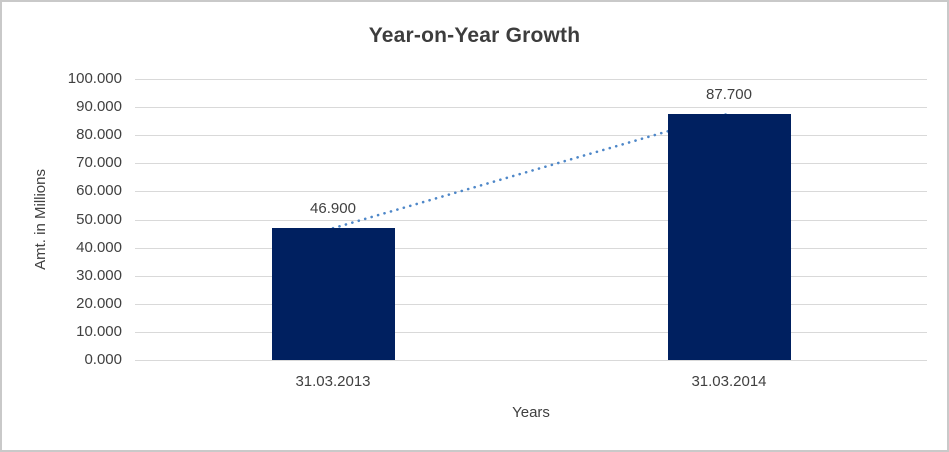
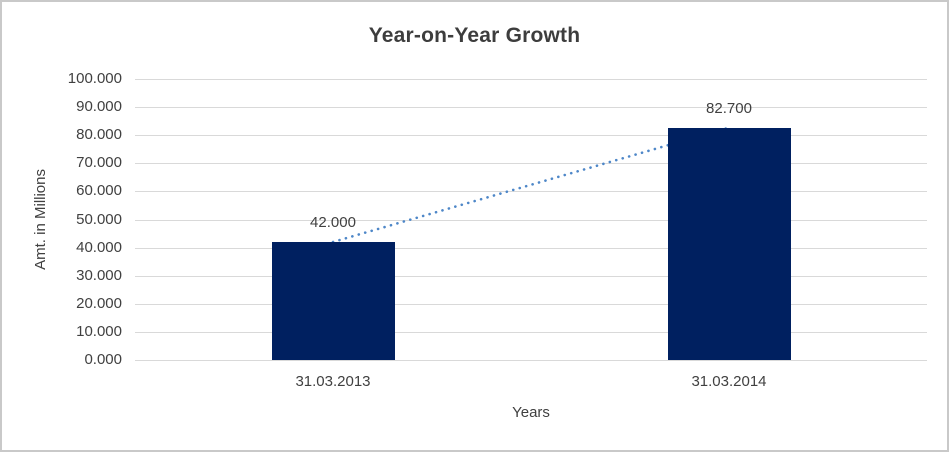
31.03.2013: 46.900 -> 42.000
31.03.2014: 87.700 -> 82.700
